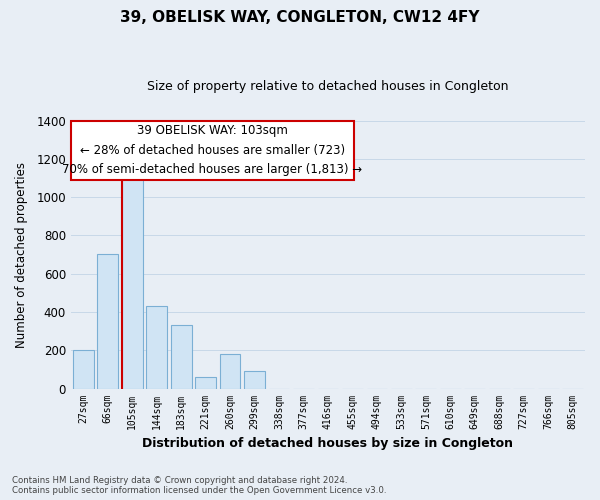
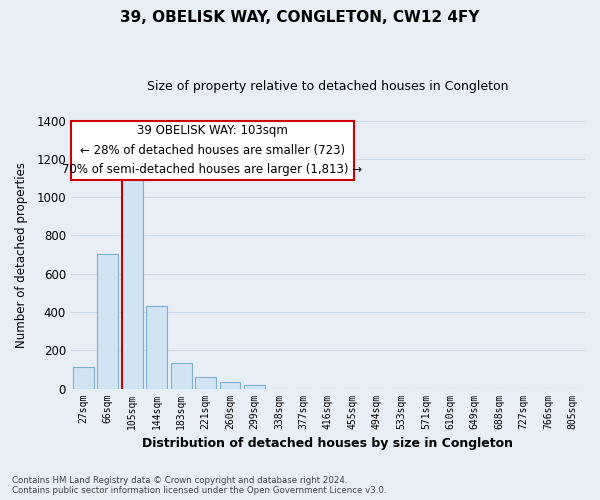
27sqm: 200 -> 110
183sqm: 330 -> 140
260sqm: 180 -> 30
299sqm: 90 -> 20
